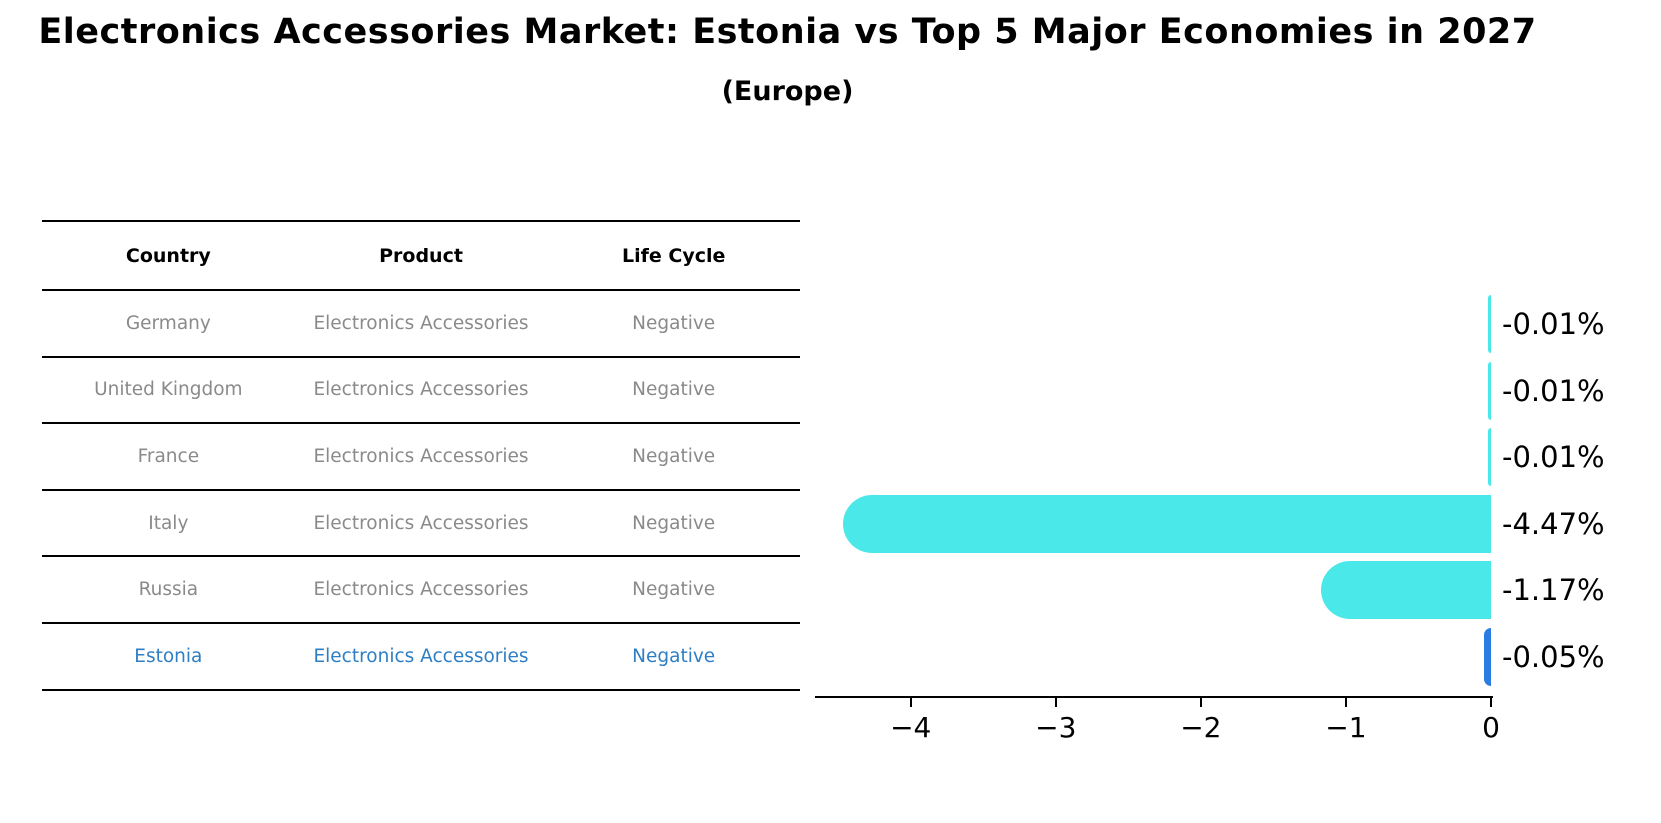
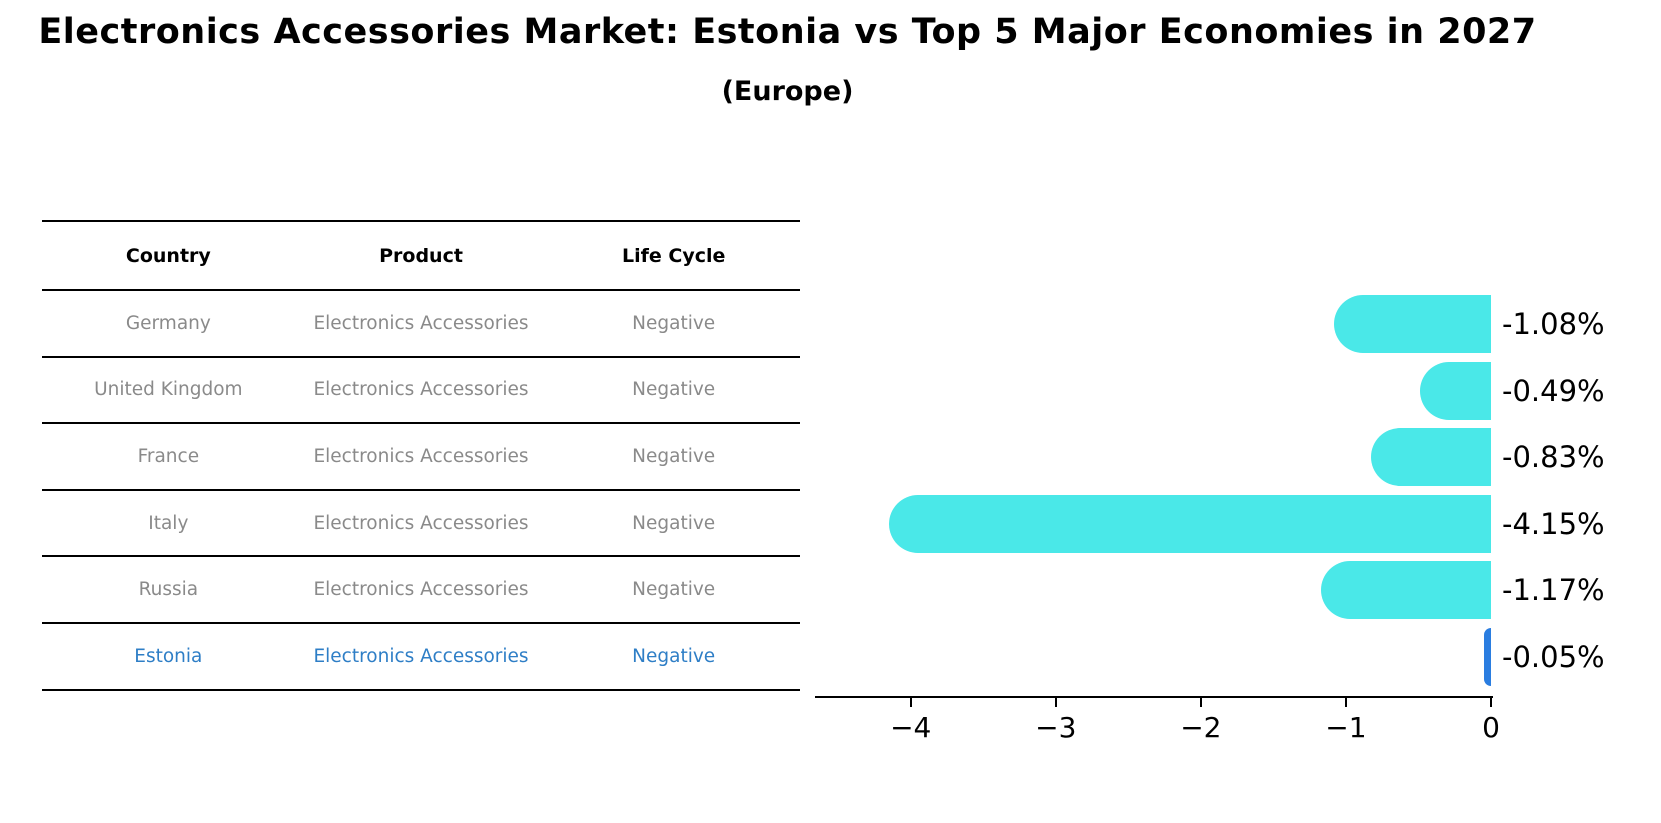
Germany: -0.01% -> -1.08%
United Kingdom: -0.01% -> -0.49%
France: -0.01% -> -0.83%
Italy: -4.47% -> -4.15%
